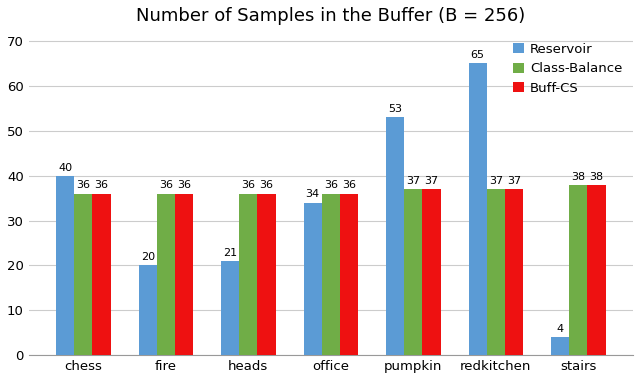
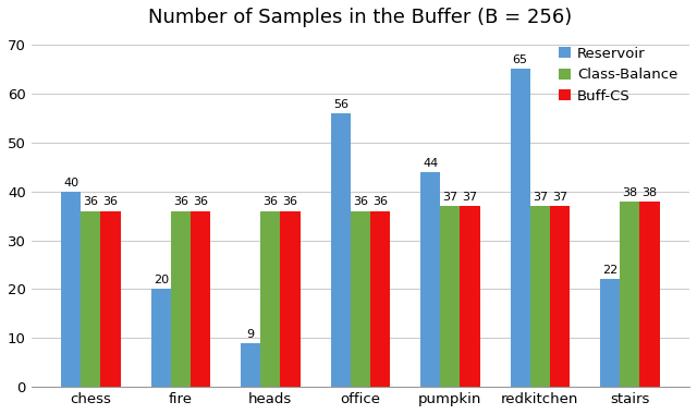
Reservoir/heads: 21 -> 9
Reservoir/office: 34 -> 56
Reservoir/pumpkin: 53 -> 44
Reservoir/stairs: 4 -> 22
